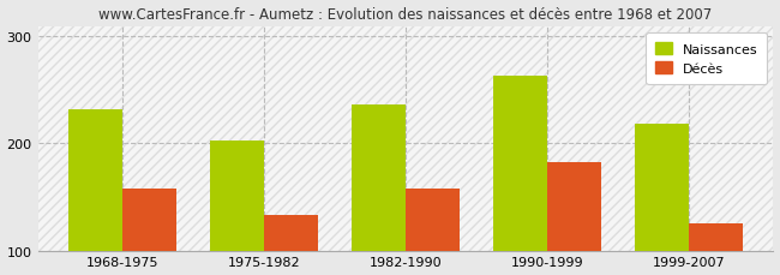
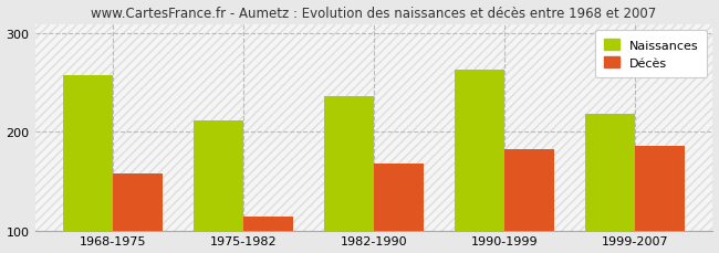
Naissances/1968-1975: 232 -> 258
Naissances/1975-1982: 203 -> 212
Décès/1975-1982: 133 -> 114
Décès/1982-1990: 158 -> 168
Décès/1999-2007: 125 -> 186
